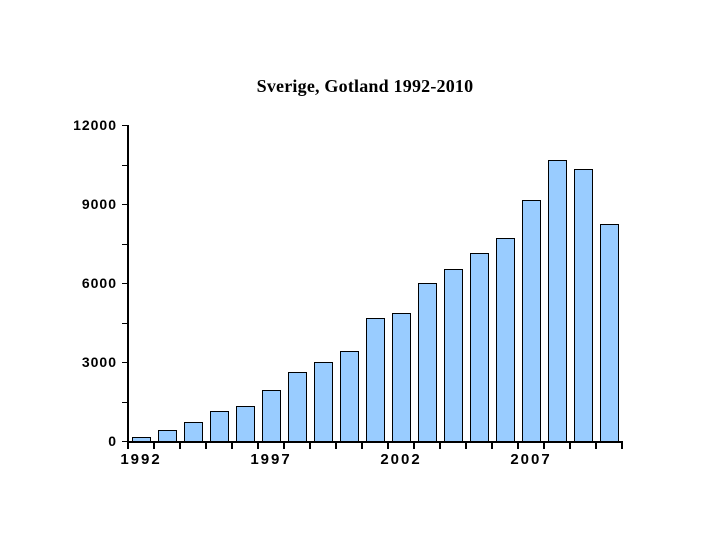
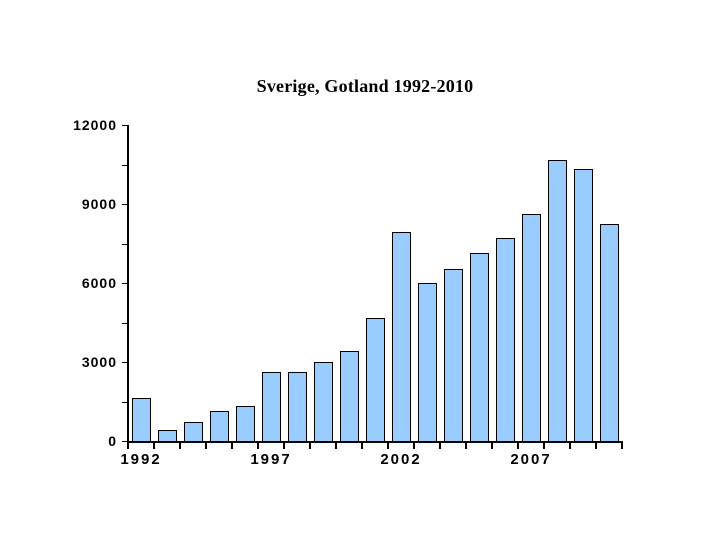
1992: 100 -> 1600
1997: 1900 -> 2600
2002: 4800 -> 7900
2007: 9100 -> 8600
